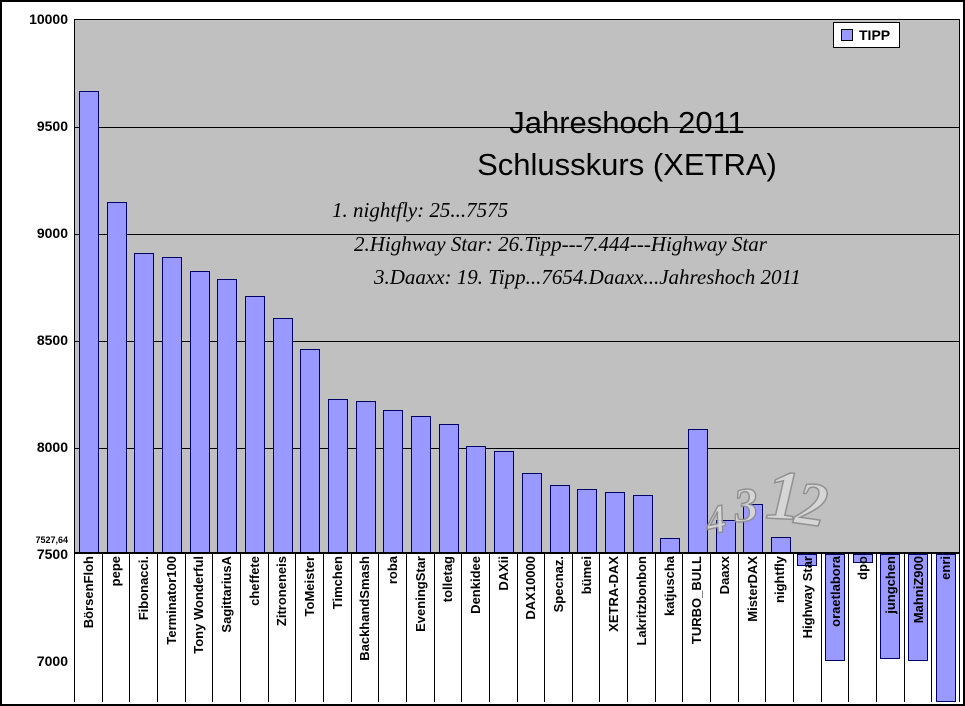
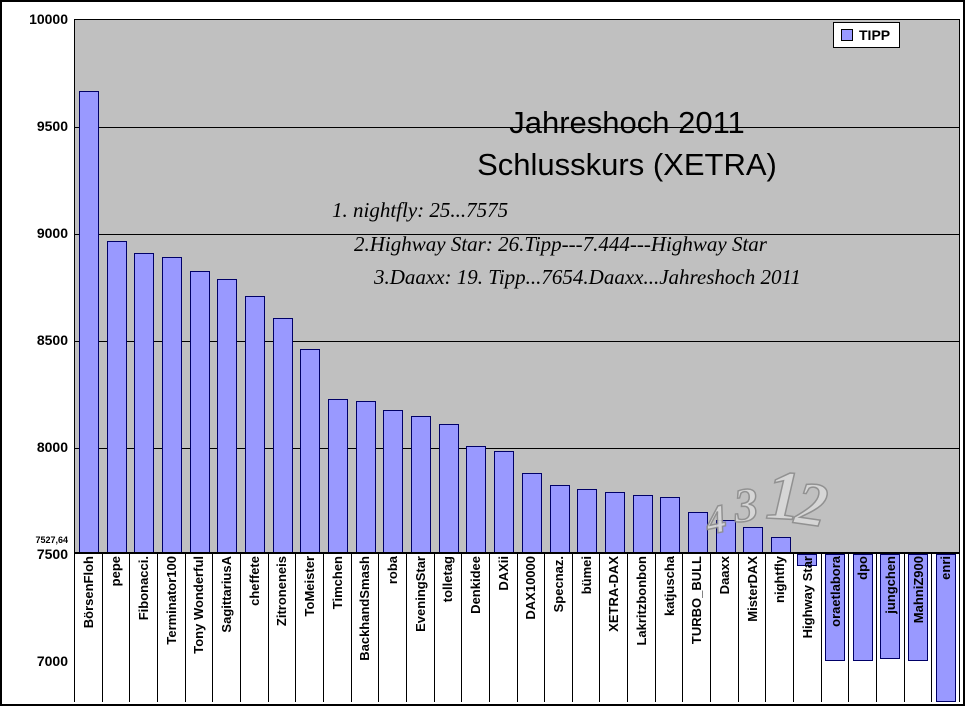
pepe: 9140 -> 8960
katjuscha: 7570 -> 7760
TURBO_BULL: 8080 -> 7690
MisterDAX: 7730 -> 7620
dpo: 7460 -> 7000
